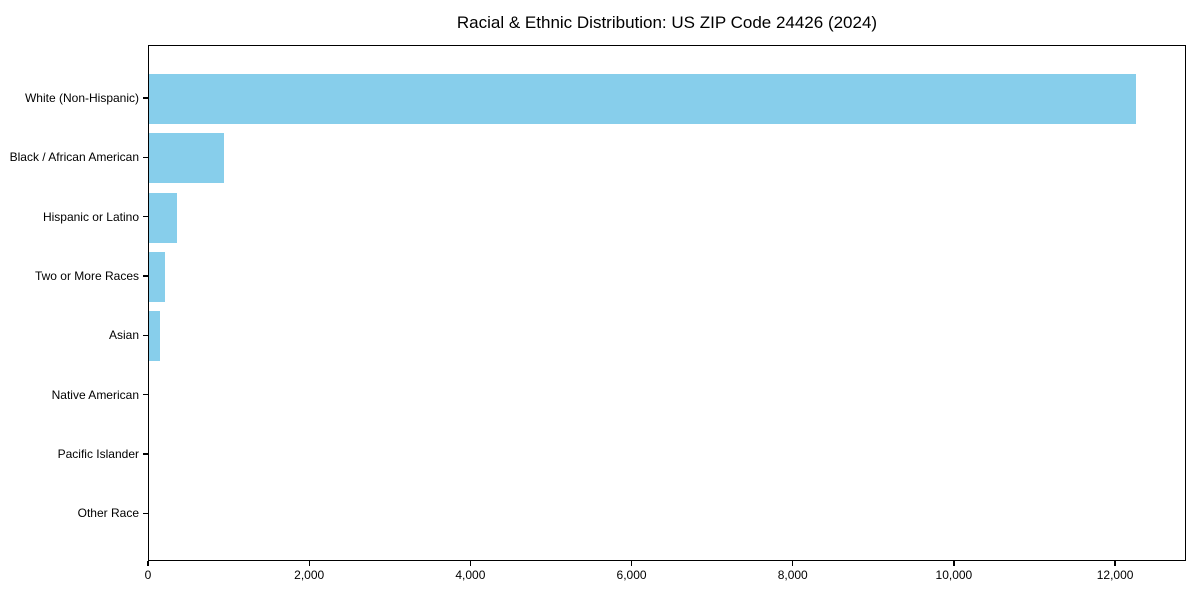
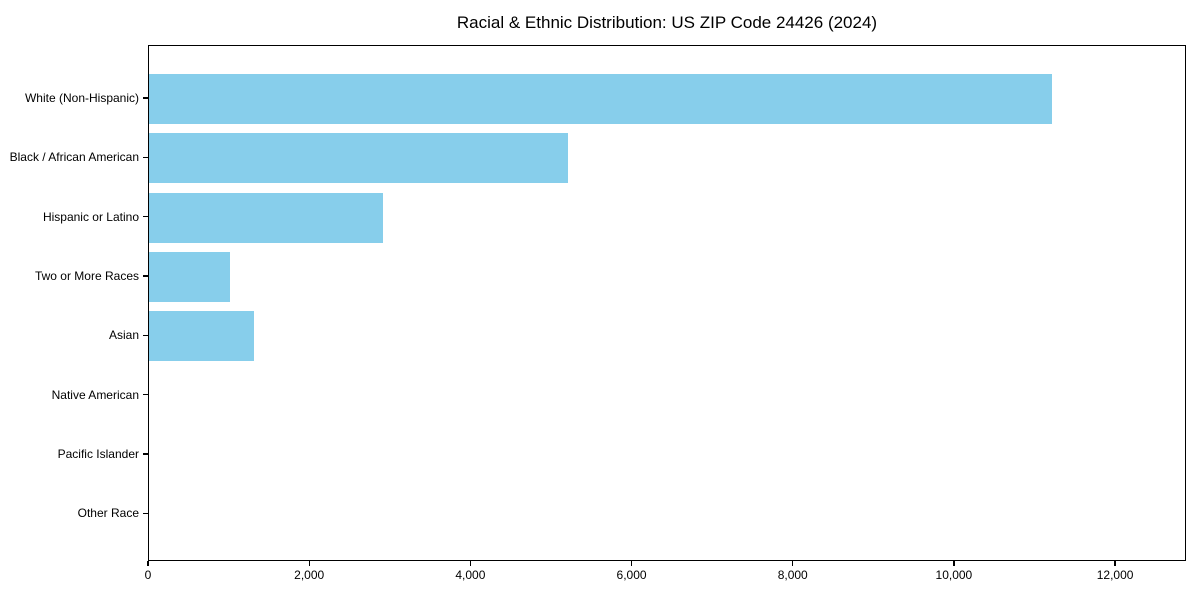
White (Non-Hispanic): 12200 -> 11200
Black / African American: 900 -> 5200
Hispanic or Latino: 300 -> 2900
Two or More Races: 200 -> 1000
Asian: 100 -> 1300
